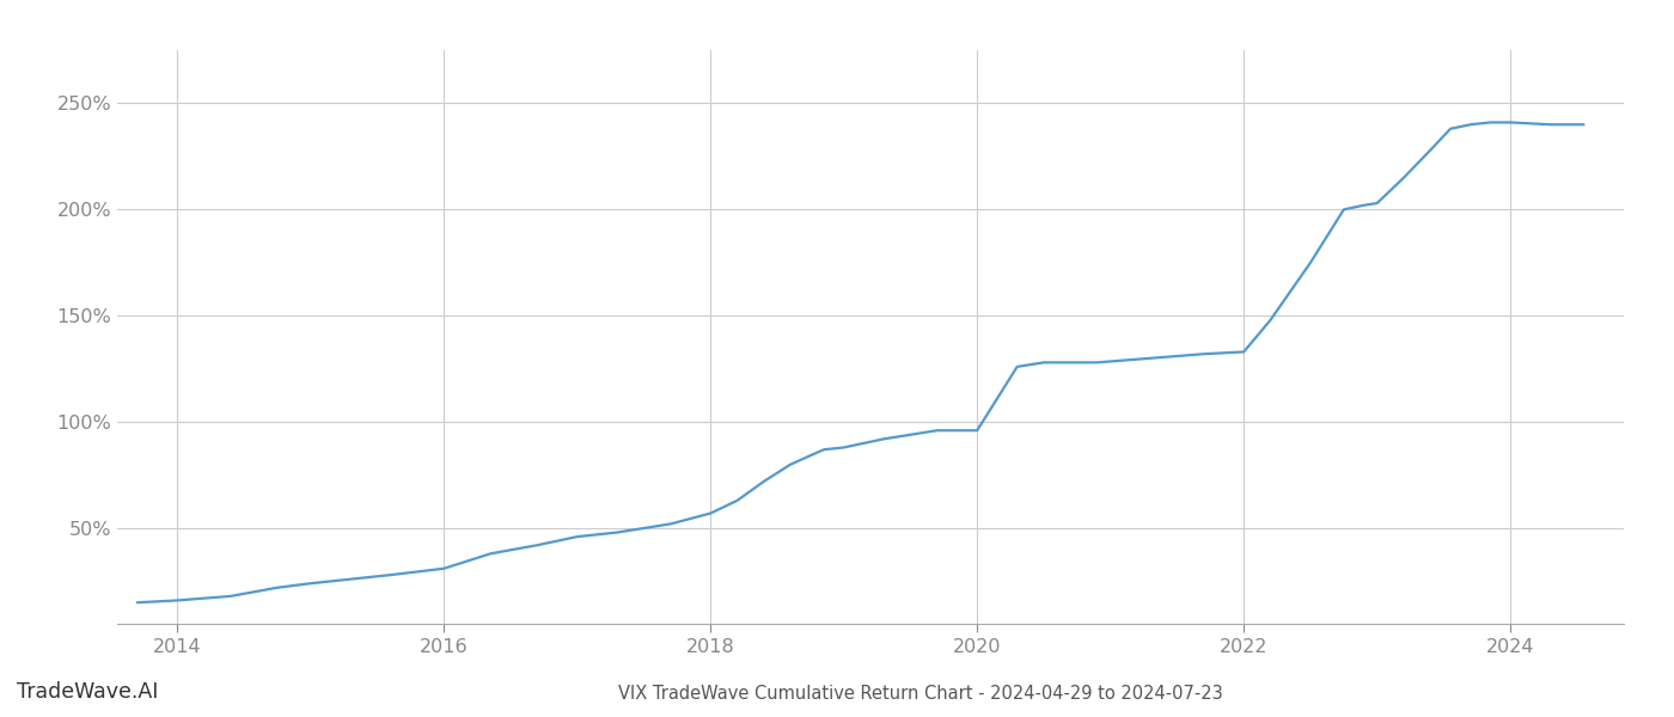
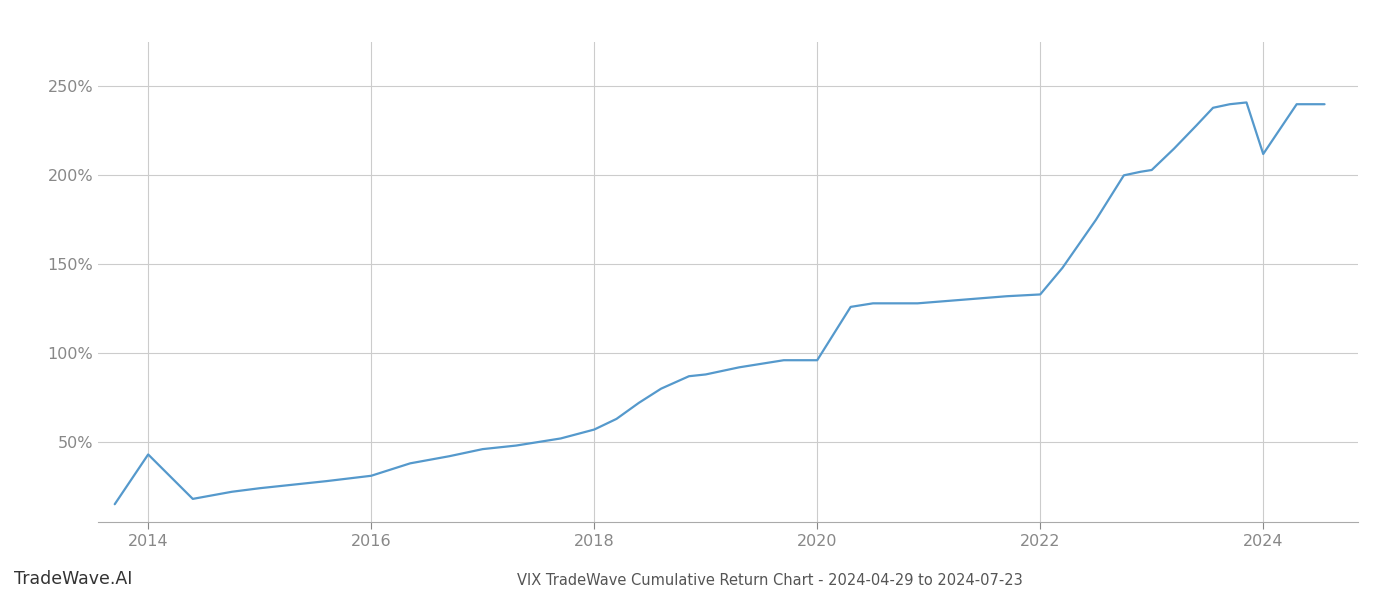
2014: 16% -> 43%
2024: 241% -> 212%
